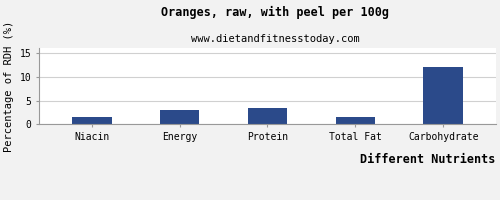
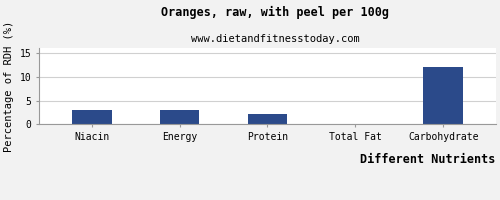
Niacin: 1.5 -> 3.0
Protein: 3.5 -> 2.1
Total Fat: 1.5 -> 0.1
